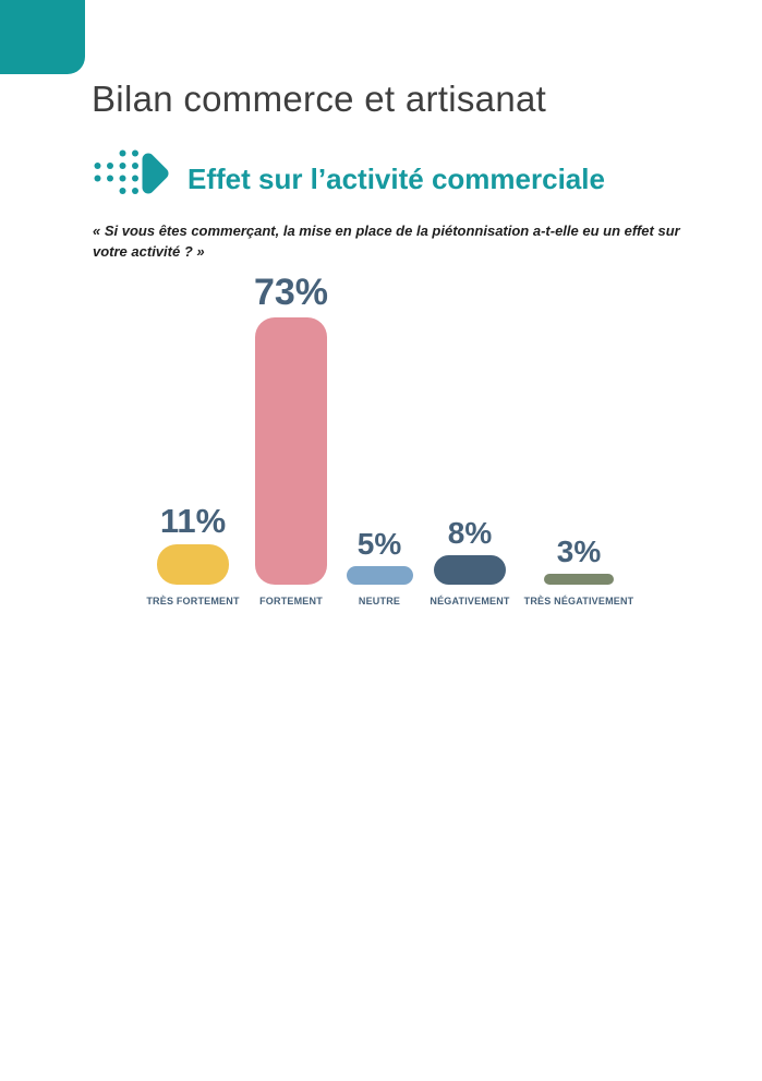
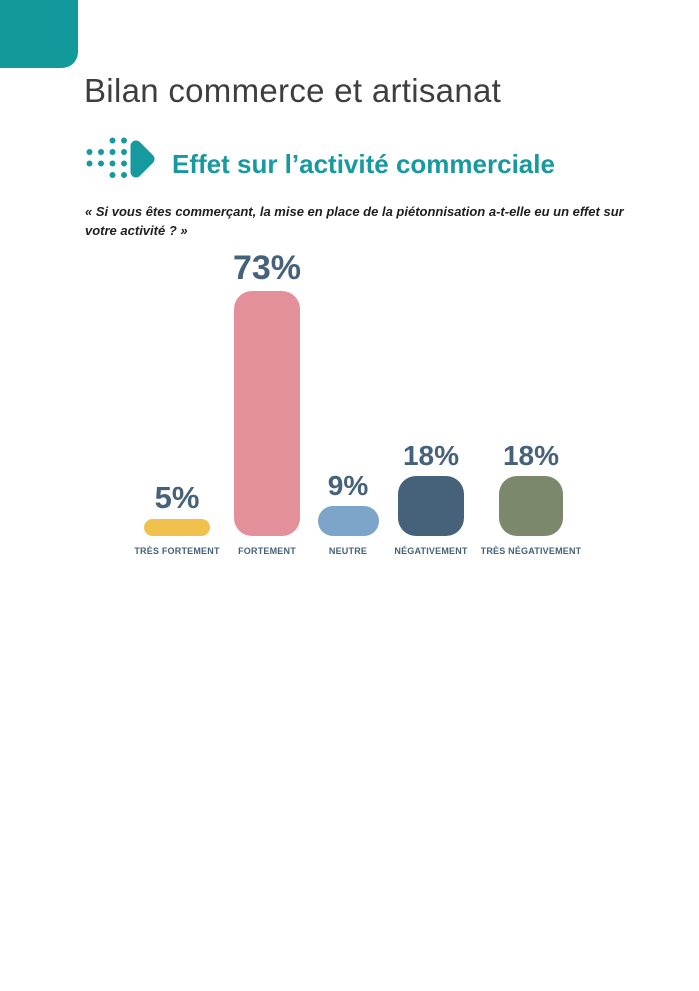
TRÈS FORTEMENT: 11% -> 5%
NEUTRE: 5% -> 9%
NÉGATIVEMENT: 8% -> 18%
TRÈS NÉGATIVEMENT: 3% -> 18%
